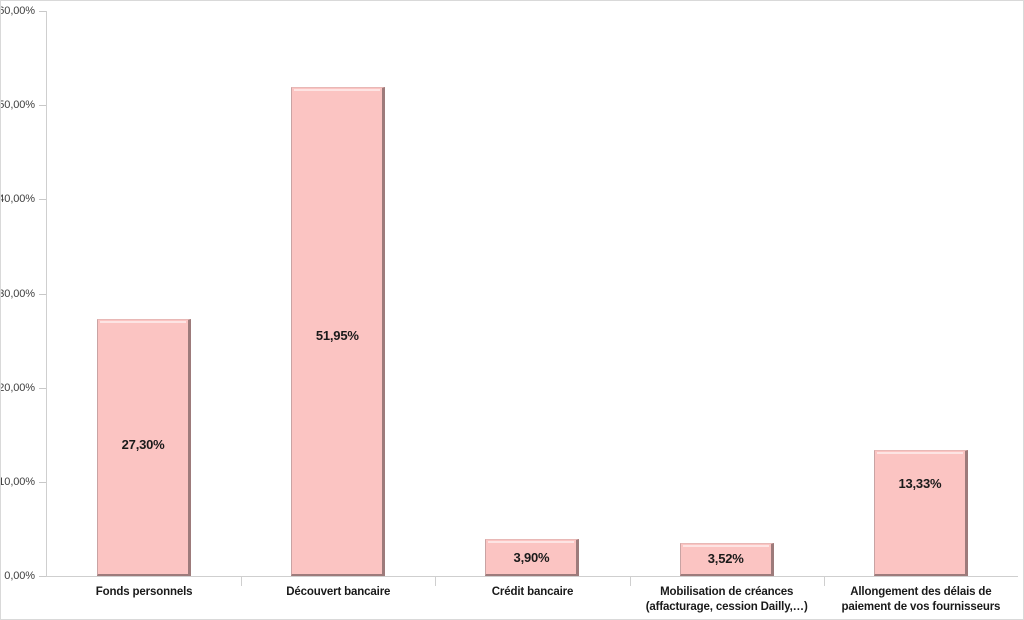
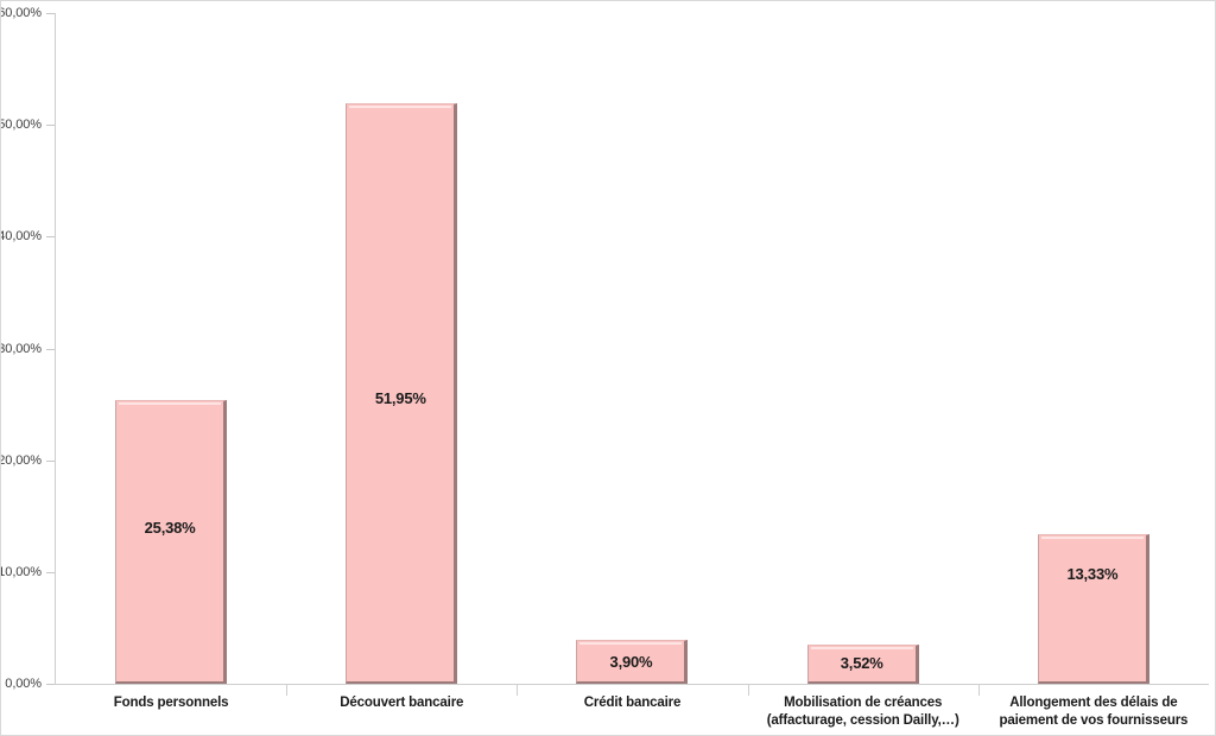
Fonds personnels: 27,30% -> 25,38%
